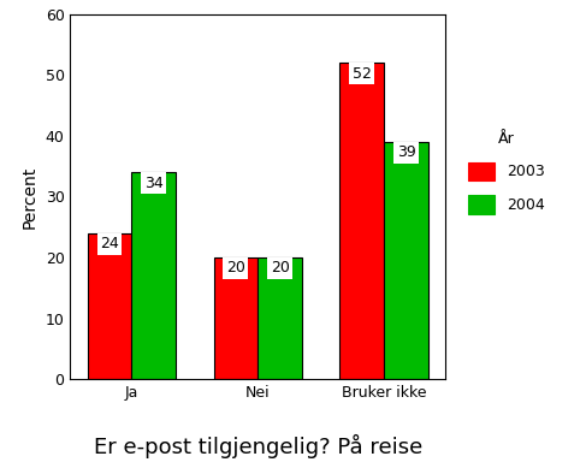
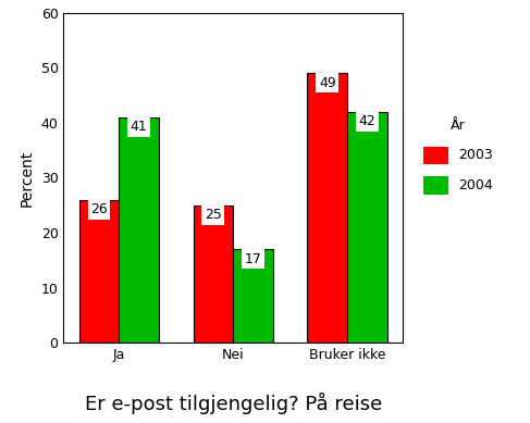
2003/Ja: 24 -> 26
2004/Ja: 34 -> 41
2003/Nei: 20 -> 25
2004/Nei: 20 -> 17
2003/Bruker ikke: 52 -> 49
2004/Bruker ikke: 39 -> 42
